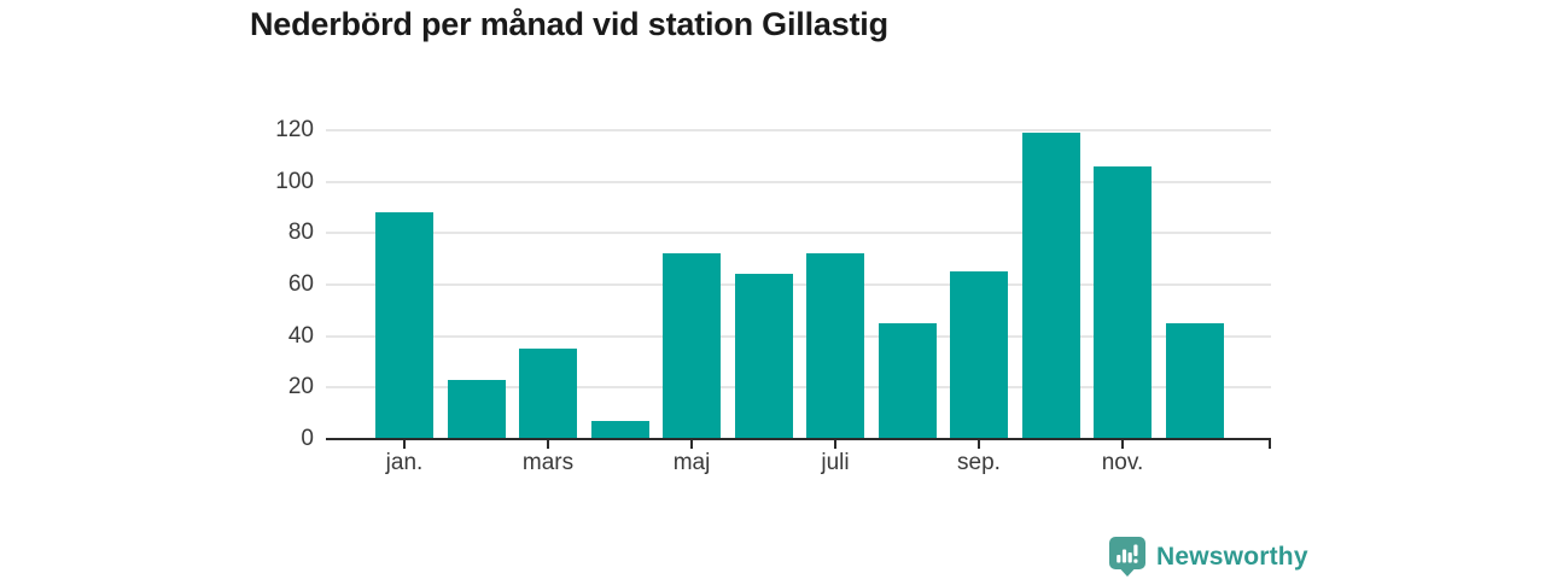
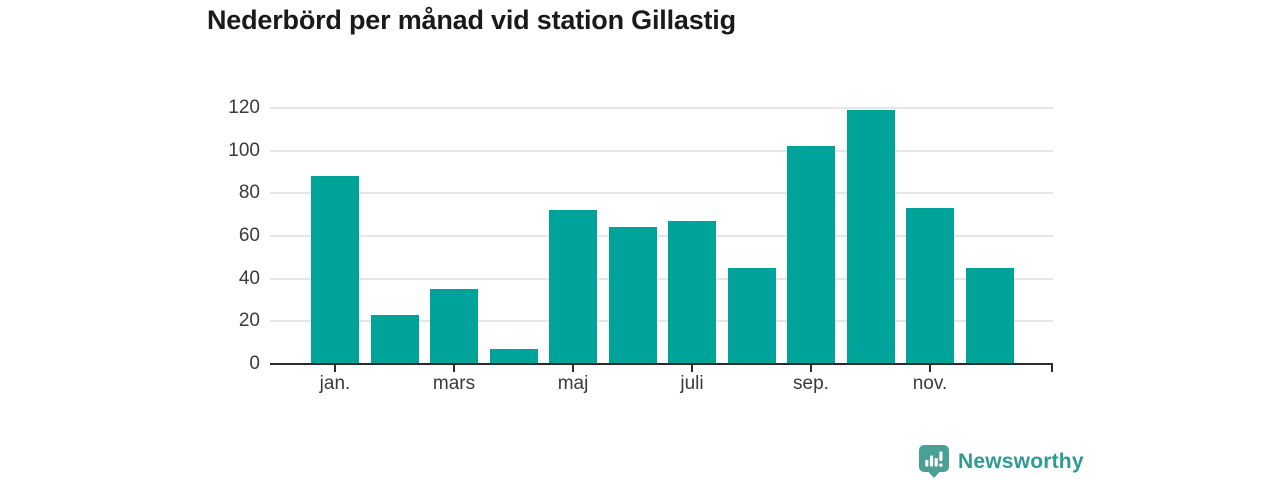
juli: 72 -> 67
sep.: 65 -> 102
nov.: 106 -> 73
